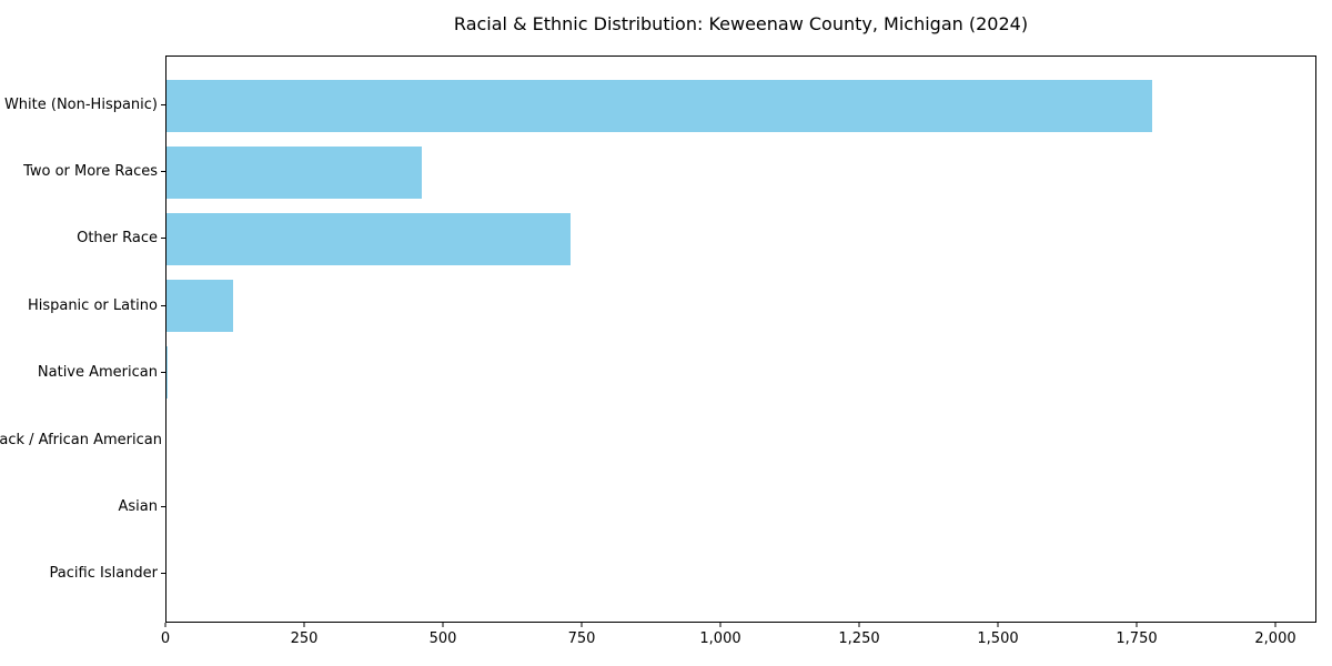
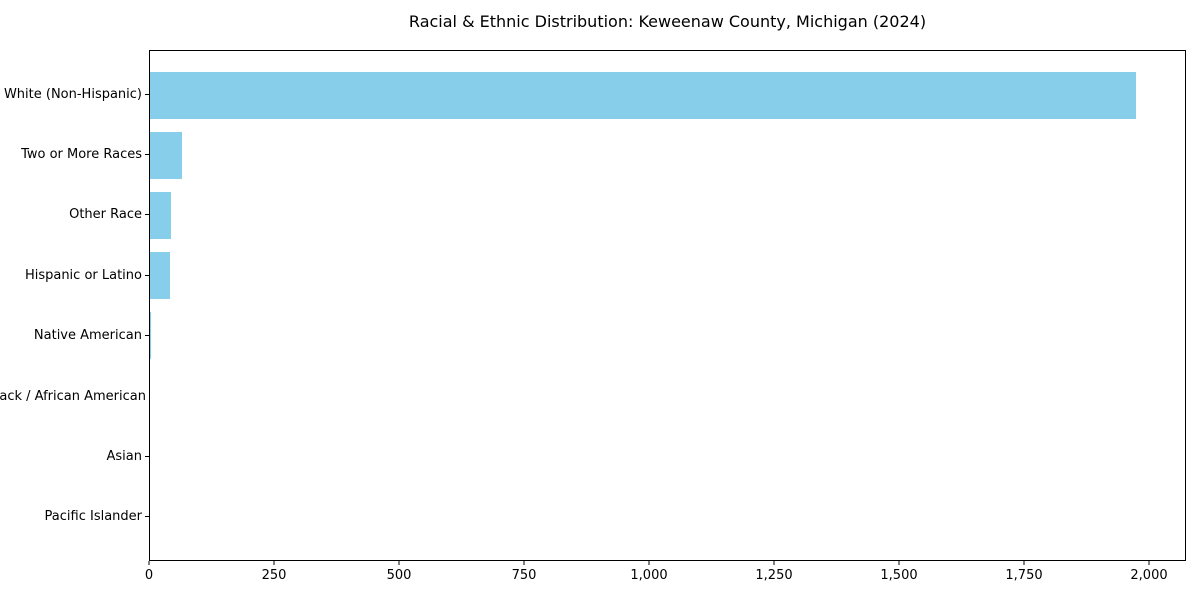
White (Non-Hispanic): 1780 -> 1980
Two or More Races: 460 -> 60
Other Race: 730 -> 40
Hispanic or Latino: 120 -> 40
